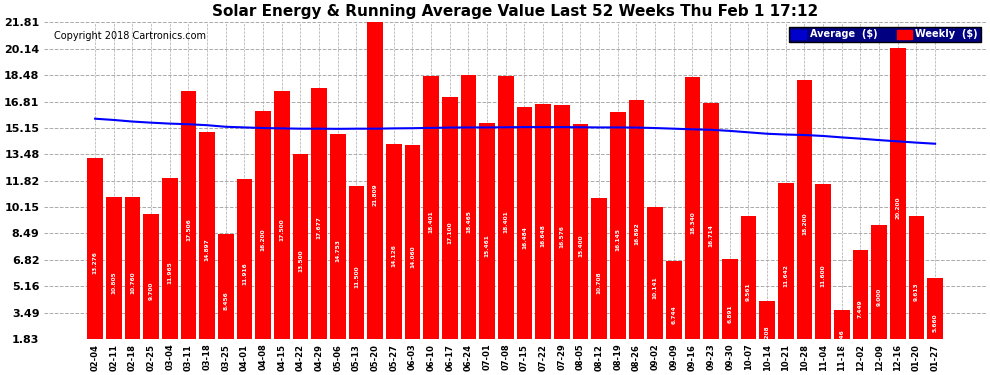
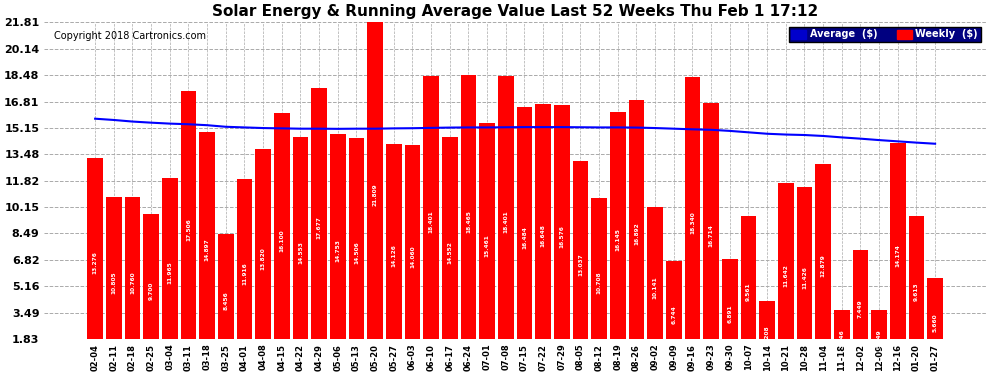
Weekly ($)/04-08: 16.2 -> 13.8
Weekly ($)/04-15: 17.5 -> 16.1
Weekly ($)/04-22: 13.5 -> 14.6
Weekly ($)/05-13: 11.5 -> 14.5
Weekly ($)/06-17: 17.1 -> 14.6
Weekly ($)/08-05: 15.4 -> 13.0
Weekly ($)/10-28: 18.2 -> 11.4
Weekly ($)/11-04: 11.6 -> 12.9
Weekly ($)/12-09: 9.0 -> 3.6
Weekly ($)/12-16: 20.2 -> 14.2
